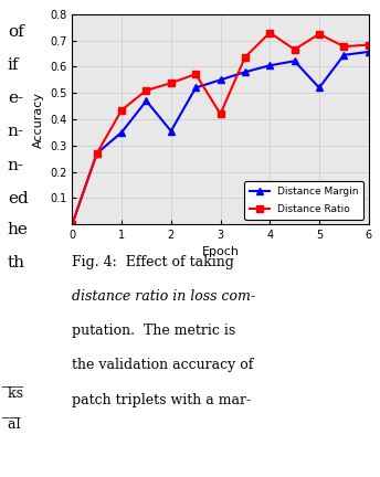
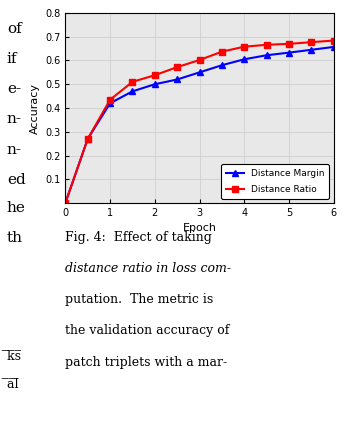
Distance Margin/1: 0.350 -> 0.420
Distance Margin/2: 0.355 -> 0.500
Distance Ratio/3: 0.420 -> 0.602
Distance Ratio/4: 0.730 -> 0.658
Distance Margin/5: 0.520 -> 0.633
Distance Ratio/5: 0.725 -> 0.670
